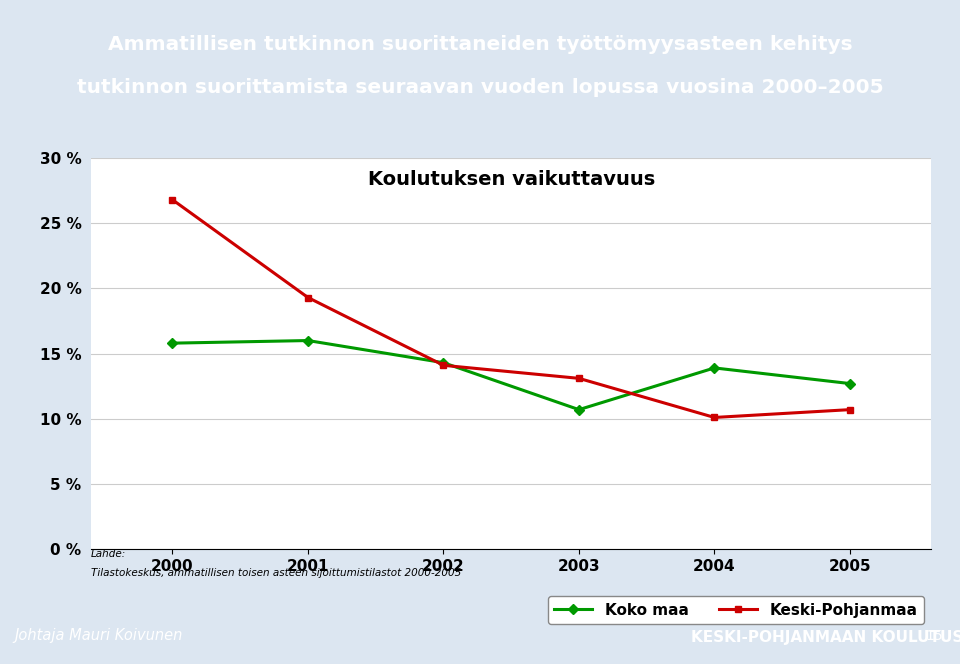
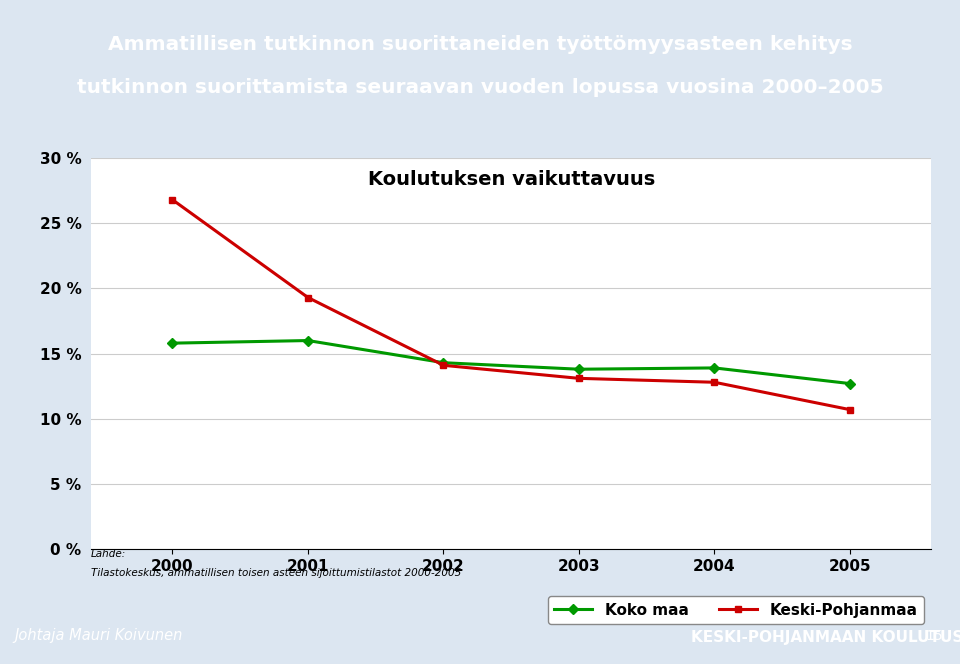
Koko maa/2003: 10.7 % -> 13.8 %
Keski-Pohjanmaa/2004: 10.1 % -> 12.8 %
